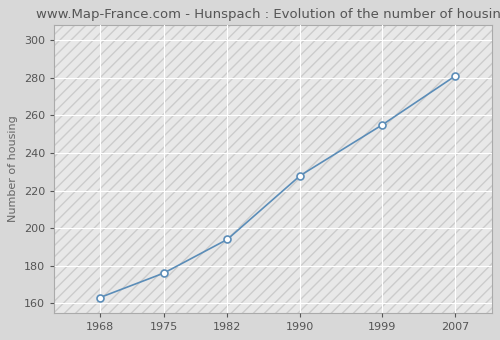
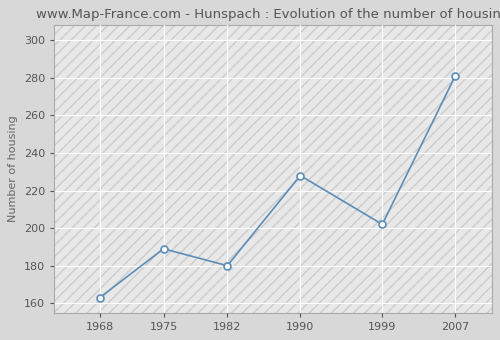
1975: 176 -> 189
1982: 194 -> 180
1999: 255 -> 202
